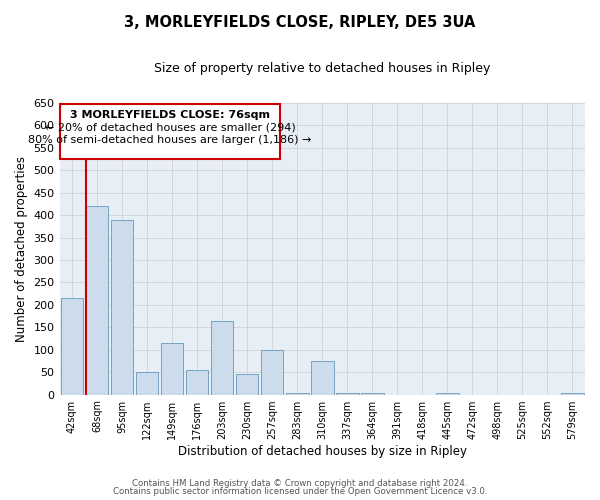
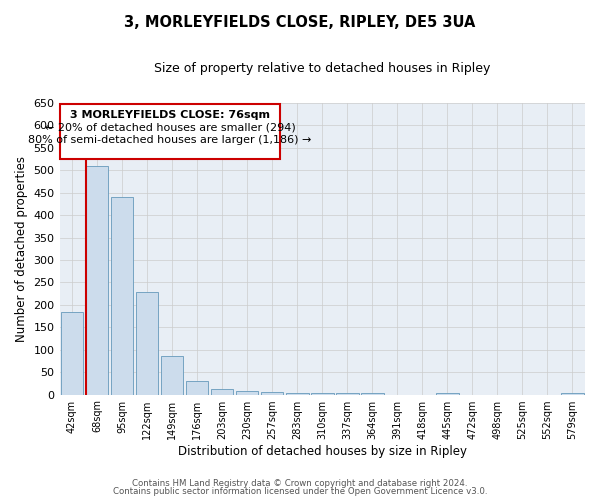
42sqm: 215 -> 185
68sqm: 420 -> 510
95sqm: 390 -> 440
122sqm: 50 -> 228
149sqm: 115 -> 85
176sqm: 55 -> 30
203sqm: 165 -> 13
230sqm: 45 -> 8
257sqm: 100 -> 5
310sqm: 75 -> 4
